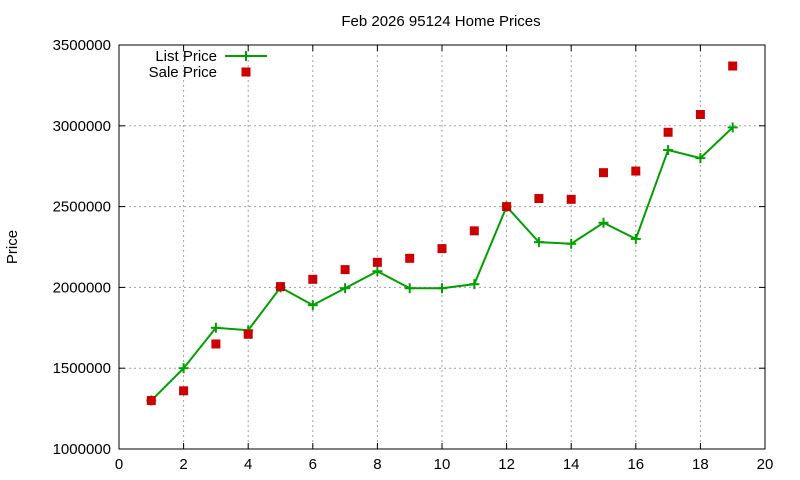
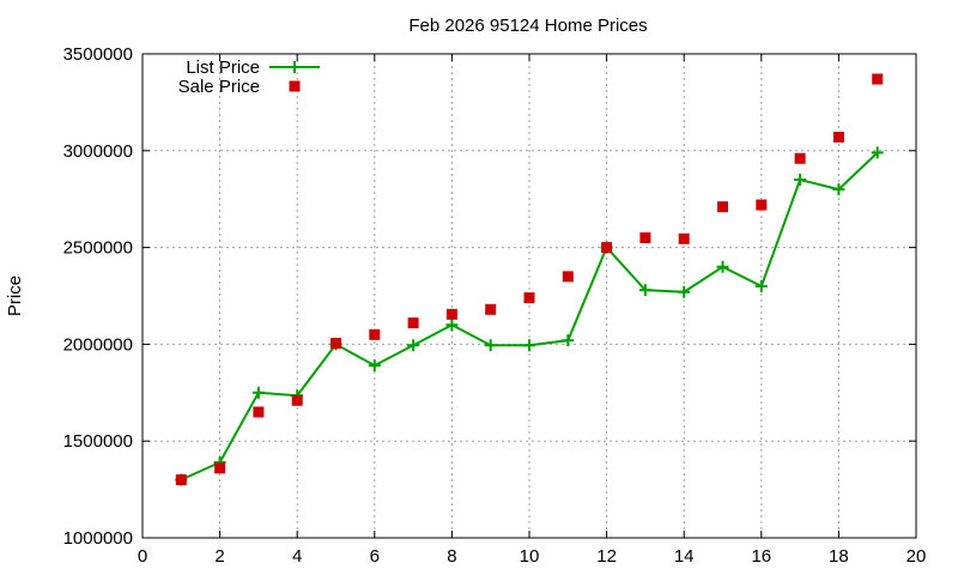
List Price/2: 1500000 -> 1390000
